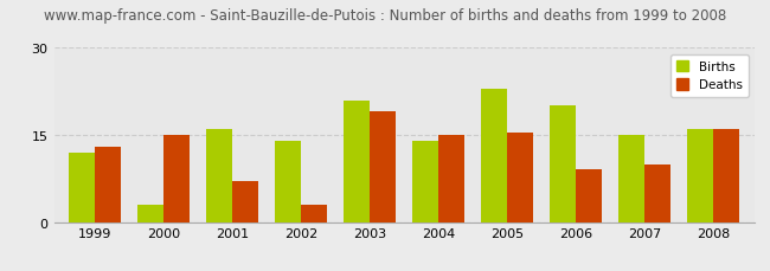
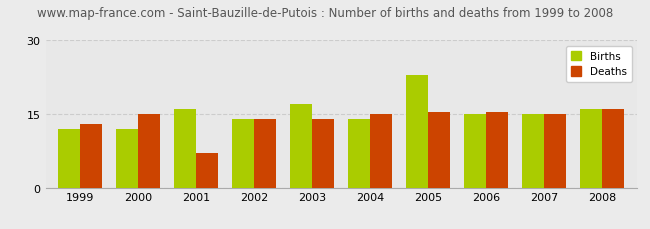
Births/2000: 3 -> 12
Deaths/2002: 3.0 -> 14.0
Births/2003: 21 -> 17
Deaths/2003: 19.0 -> 14.0
Births/2006: 20 -> 15
Deaths/2006: 9.0 -> 15.5
Deaths/2007: 10.0 -> 15.0
